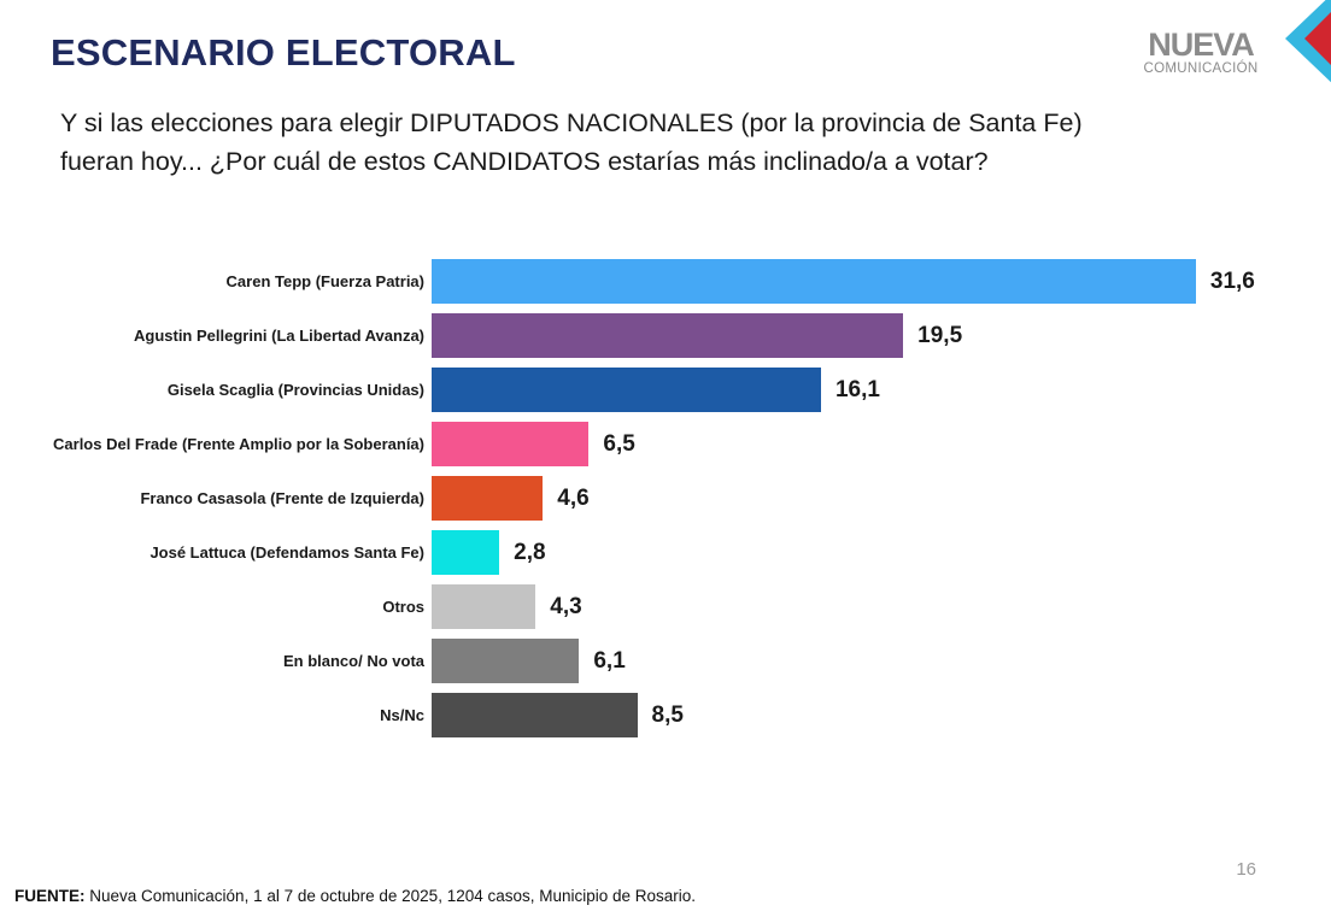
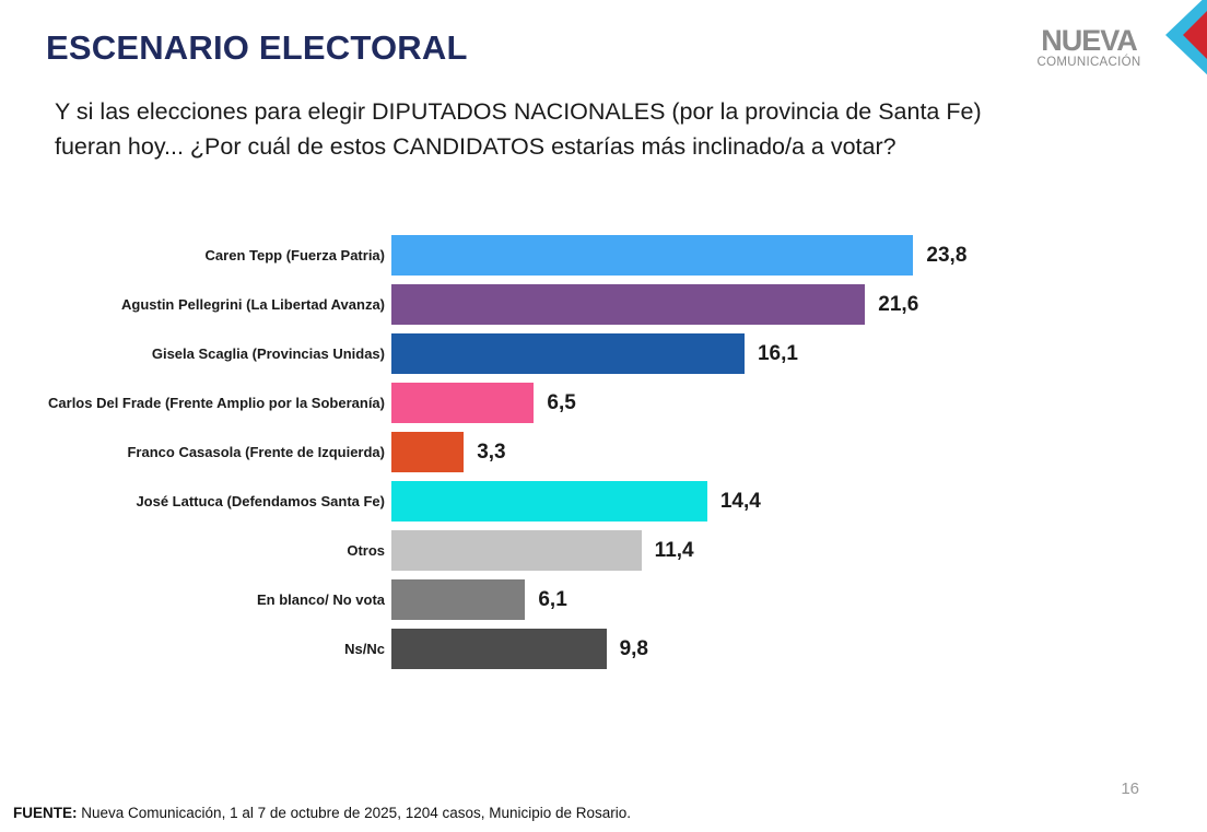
Caren Tepp (Fuerza Patria): 31,6 -> 23,8
Agustin Pellegrini (La Libertad Avanza): 19,5 -> 21,6
Franco Casasola (Frente de Izquierda): 4,6 -> 3,3
José Lattuca (Defendamos Santa Fe): 2,8 -> 14,4
Otros: 4,3 -> 11,4
Ns/Nc: 8,5 -> 9,8
